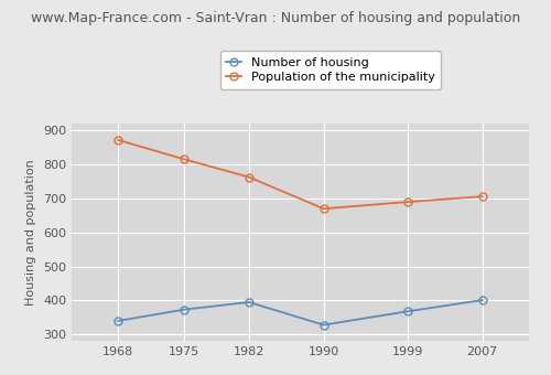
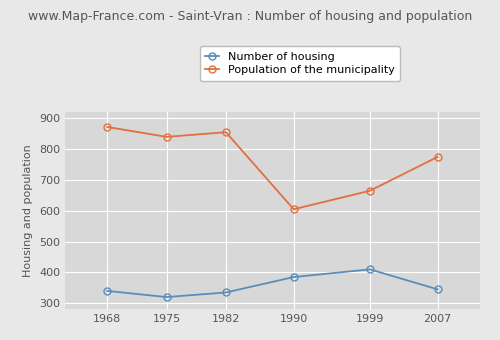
Number of housing/1975: 373 -> 320
Population of the municipality/1975: 816 -> 840
Number of housing/1982: 395 -> 335
Population of the municipality/1982: 763 -> 855
Number of housing/1990: 328 -> 385
Population of the municipality/1990: 670 -> 605
Number of housing/1999: 368 -> 410
Population of the municipality/1999: 690 -> 665
Number of housing/2007: 401 -> 345
Population of the municipality/2007: 706 -> 775
